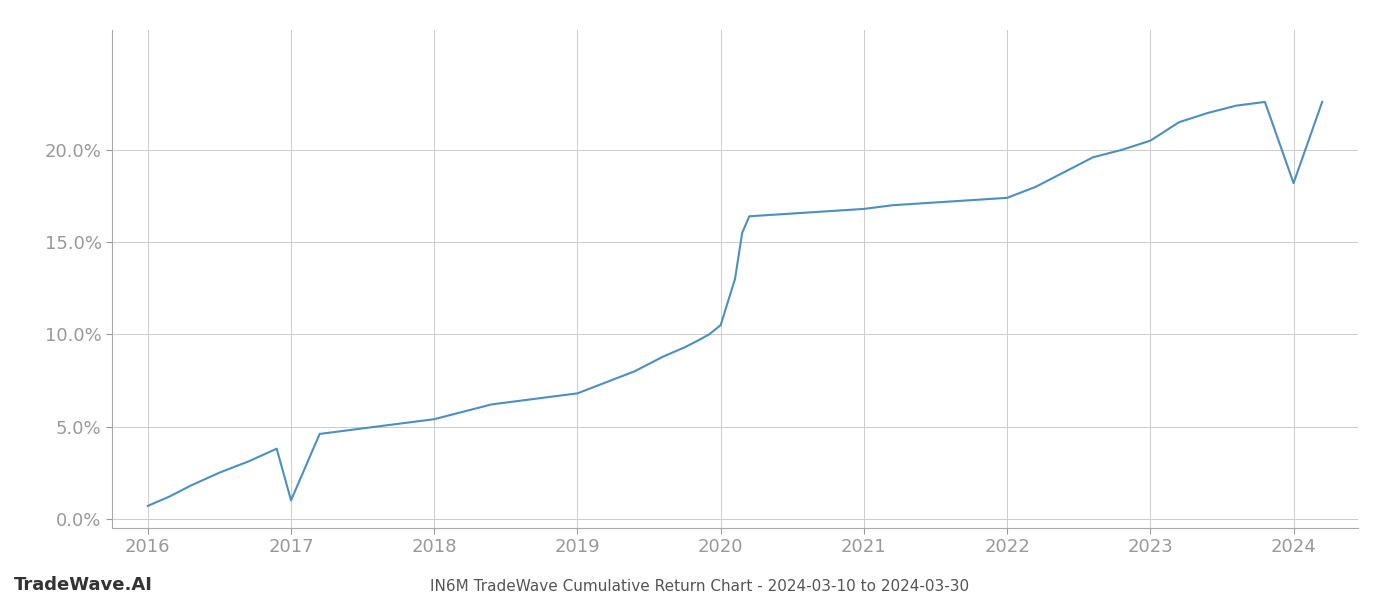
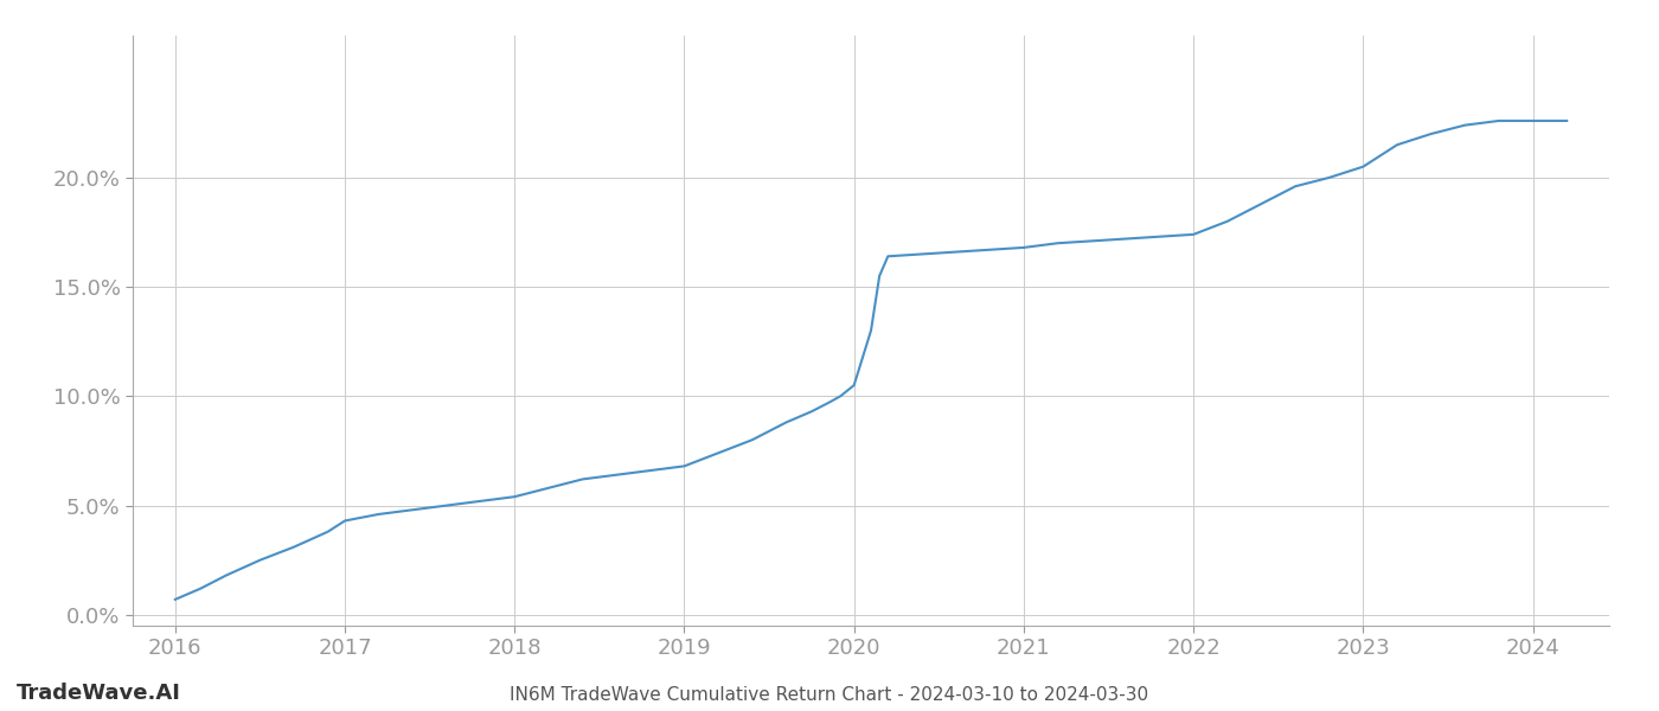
2017: 1.0% -> 4.3%
2024: 18.2% -> 22.6%
